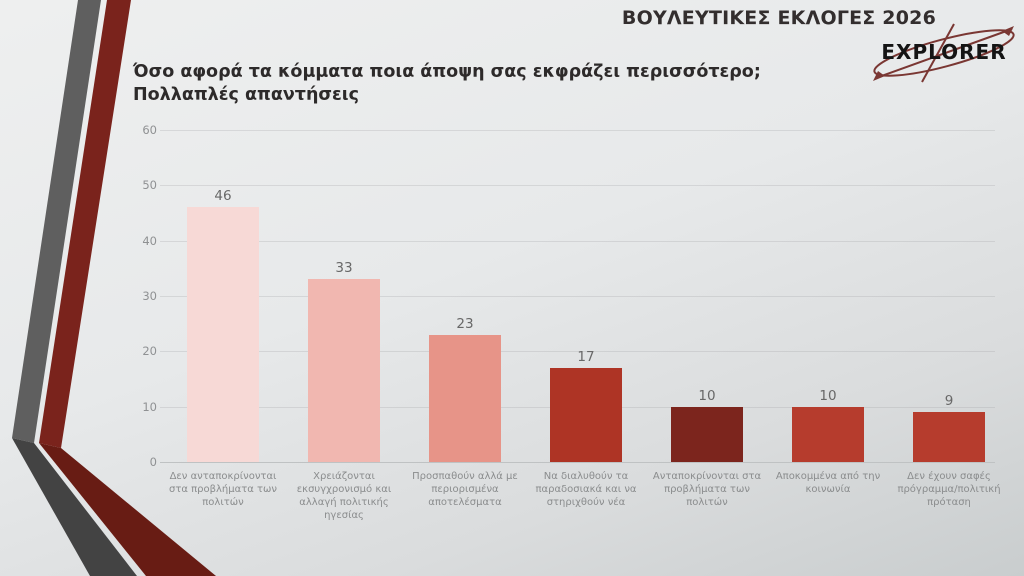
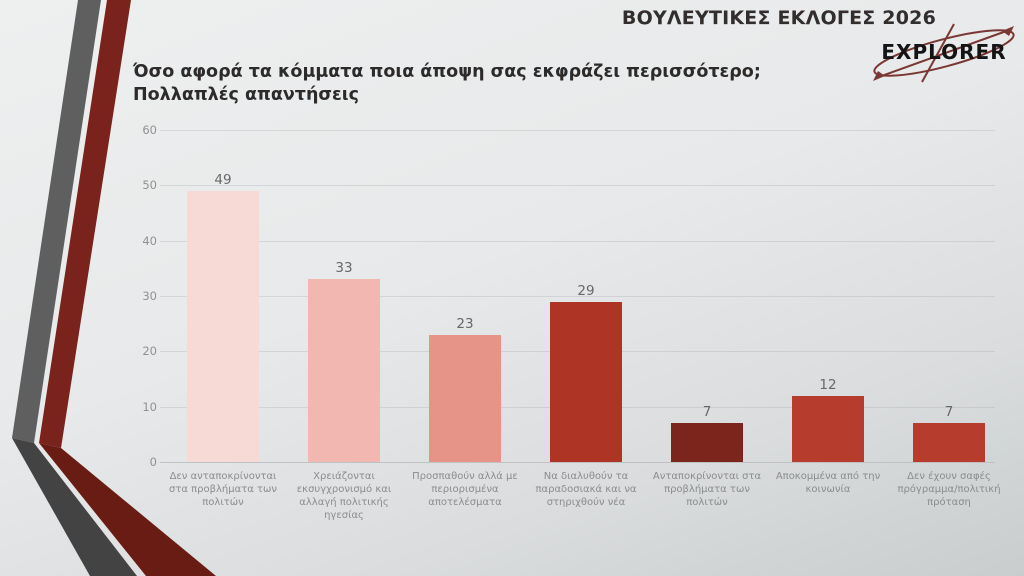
Δεν ανταποκρίνονται στα προβλήματα των πολιτών: 46 -> 49
Να διαλυθούν τα παραδοσιακά και να στηριχθούν νέα: 17 -> 29
Ανταποκρίνονται στα προβλήματα των πολιτών: 10 -> 7
Αποκομμένα από την κοινωνία: 10 -> 12
Δεν έχουν σαφές πρόγραμμα/πολιτική πρόταση: 9 -> 7
